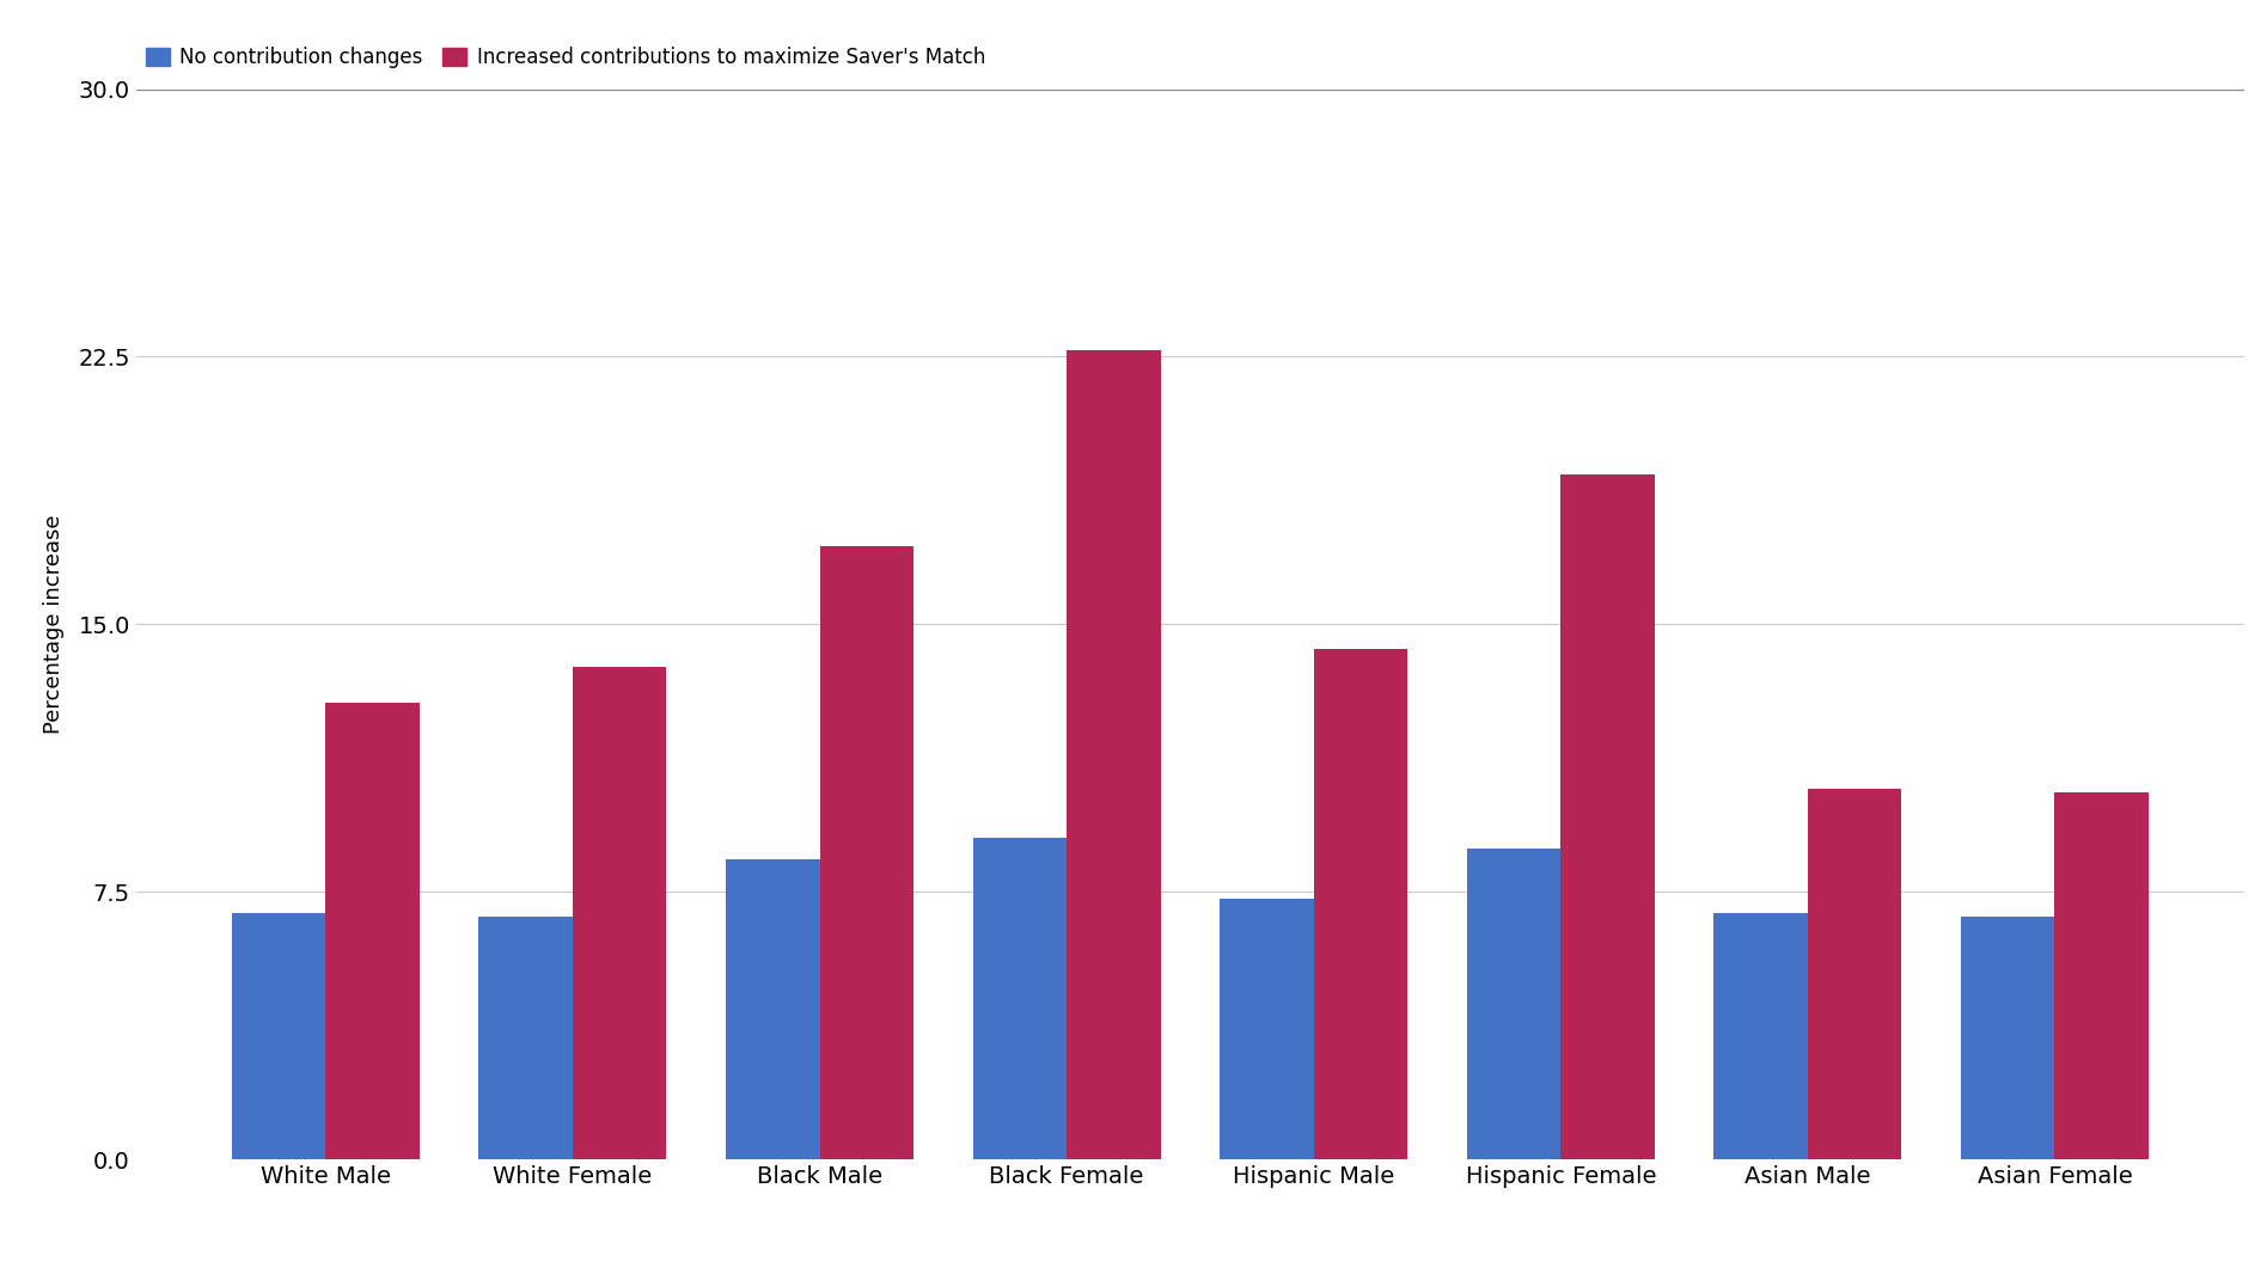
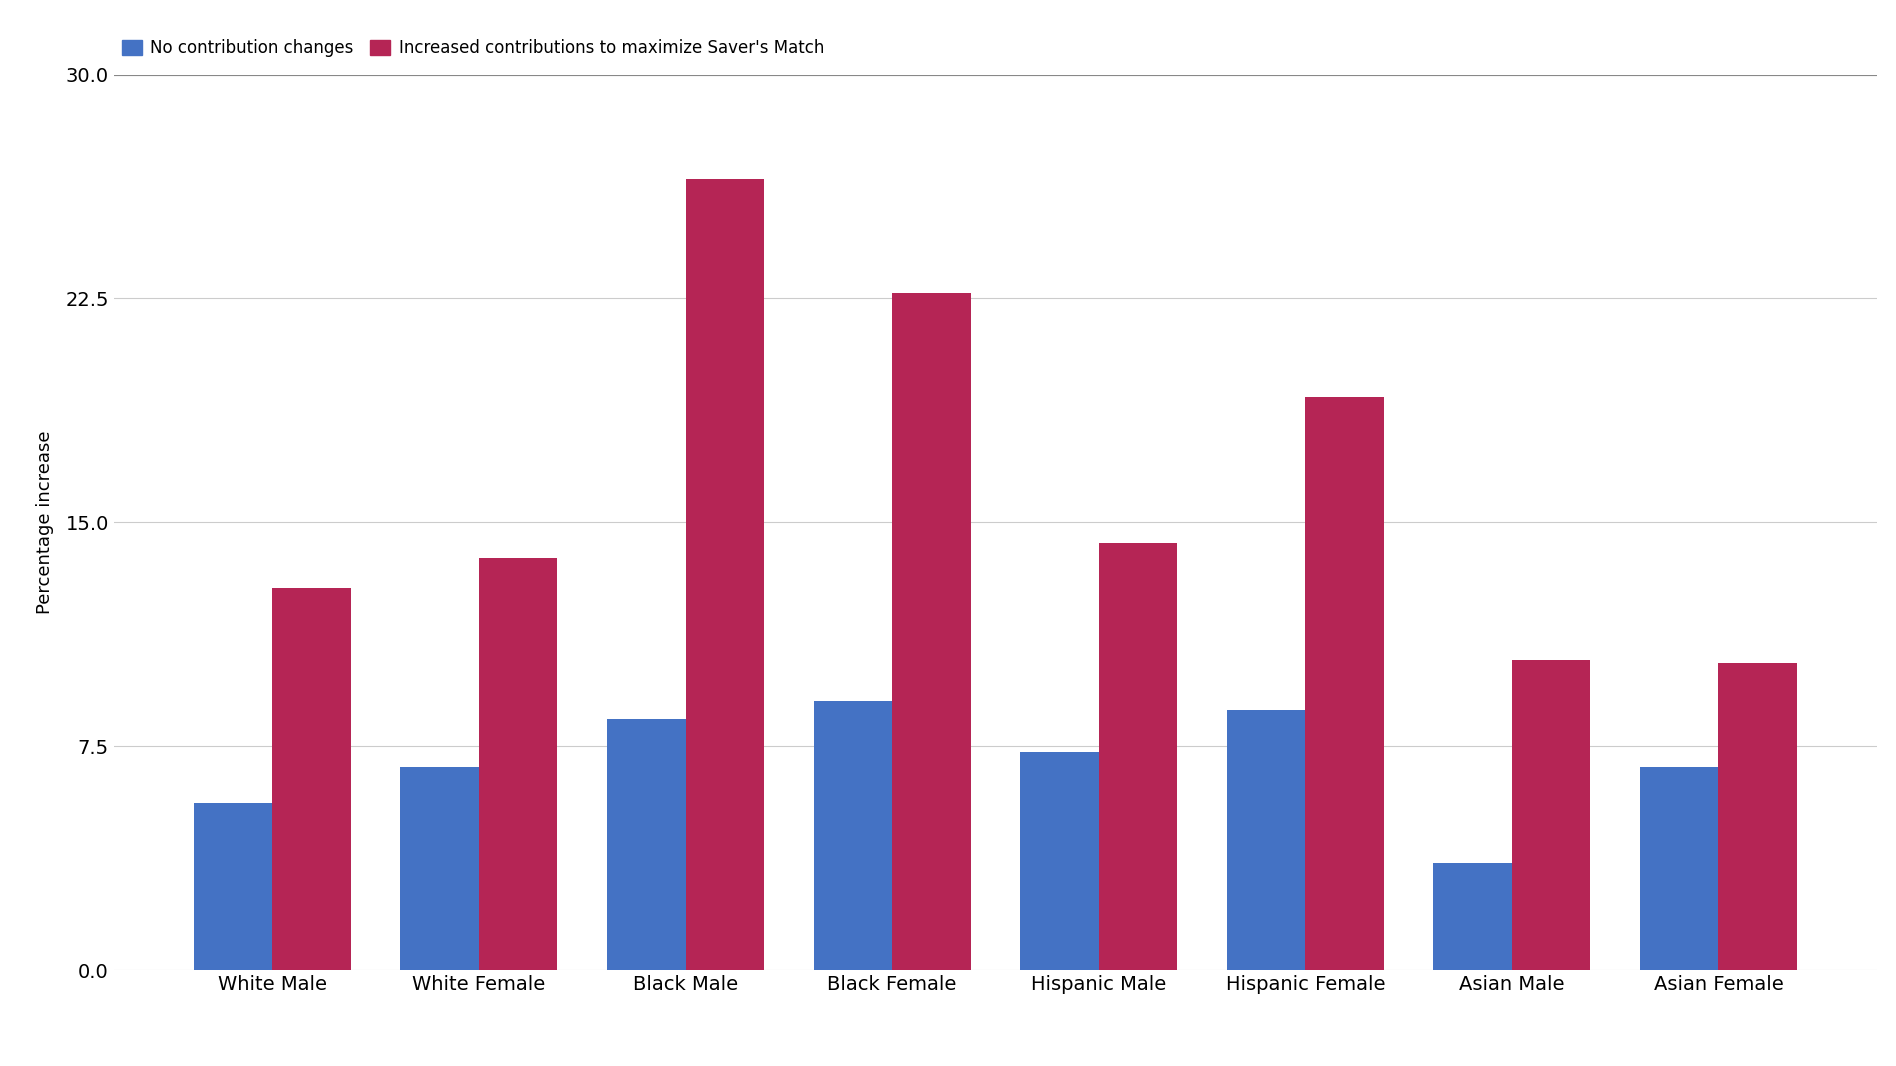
No contribution changes/White Male: 6.9 -> 5.6
Increased contributions to maximize Saver's Match/Black Male: 17.2 -> 26.5
No contribution changes/Asian Male: 6.9 -> 3.6
